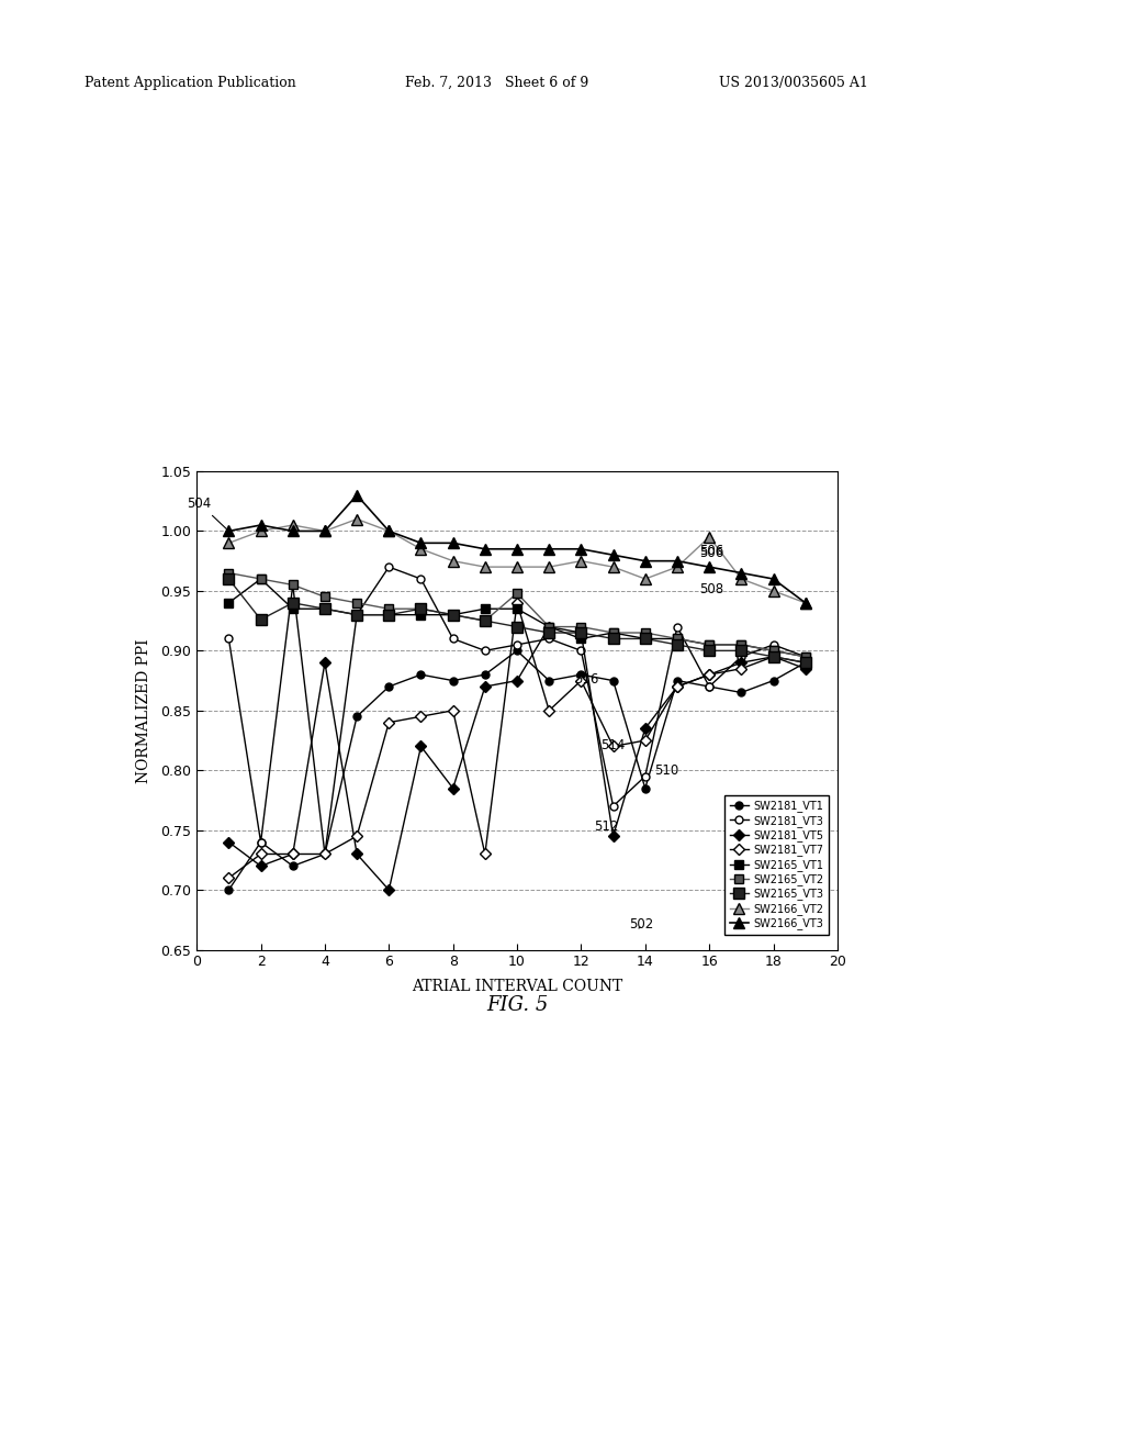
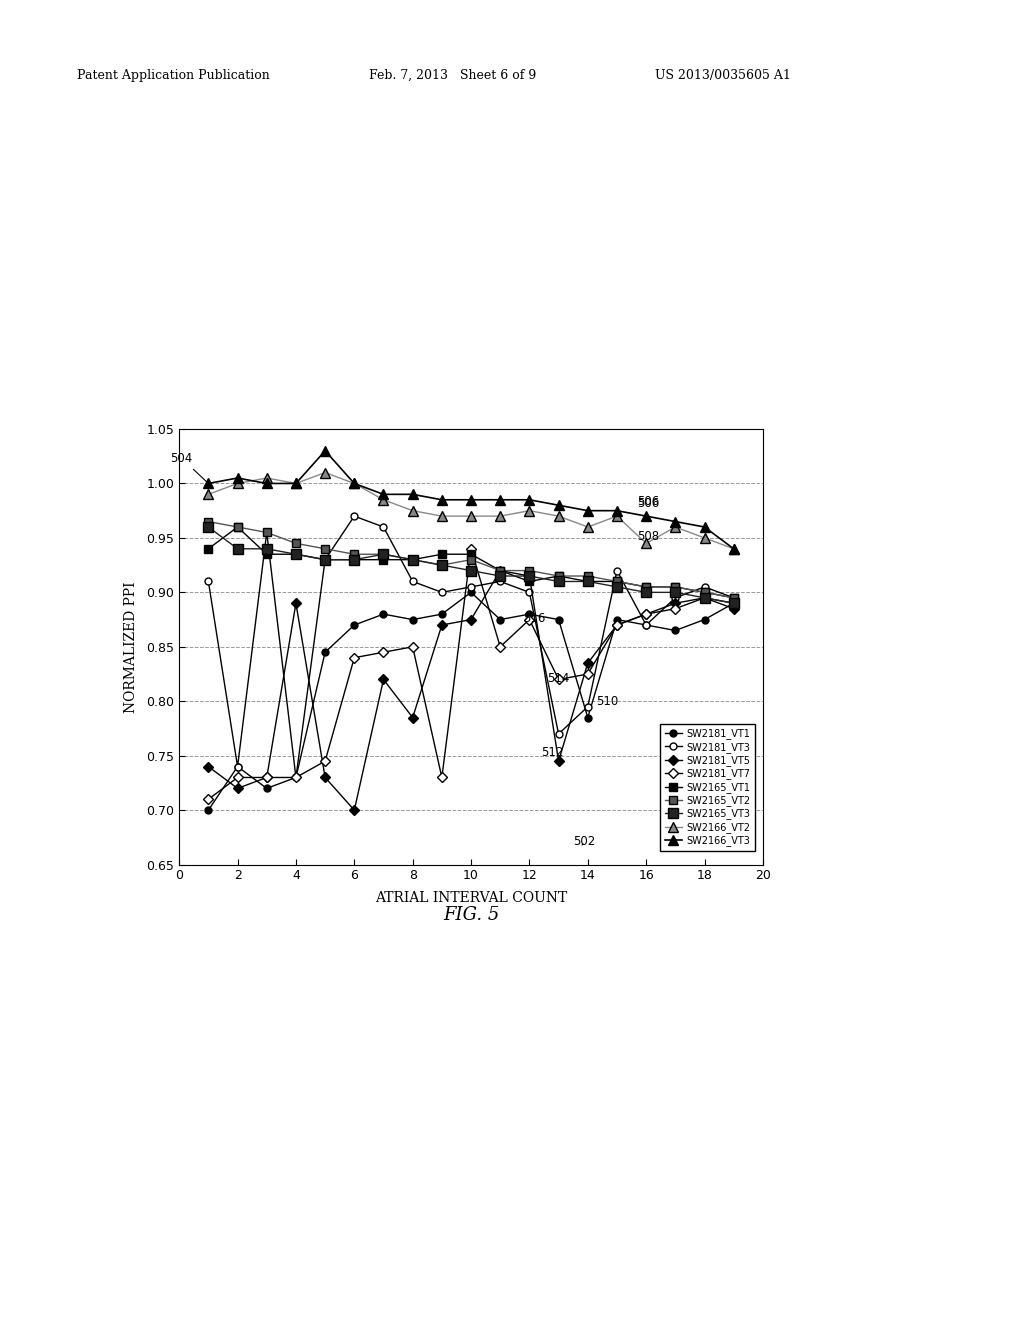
SW2165_VT3/2: 0.926 -> 0.940
SW2165_VT2/10: 0.948 -> 0.930
SW2166_VT2/16: 0.995 -> 0.945
